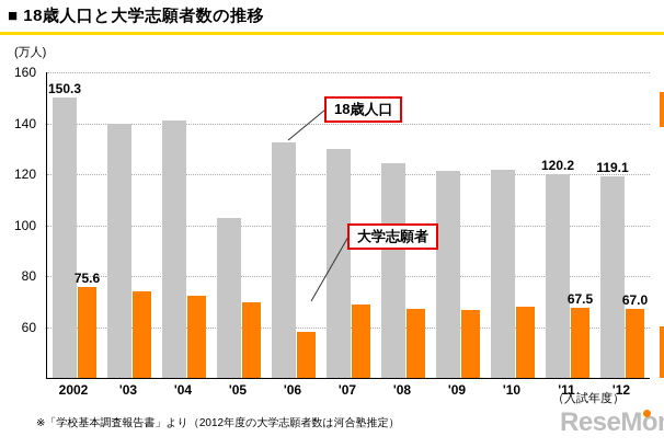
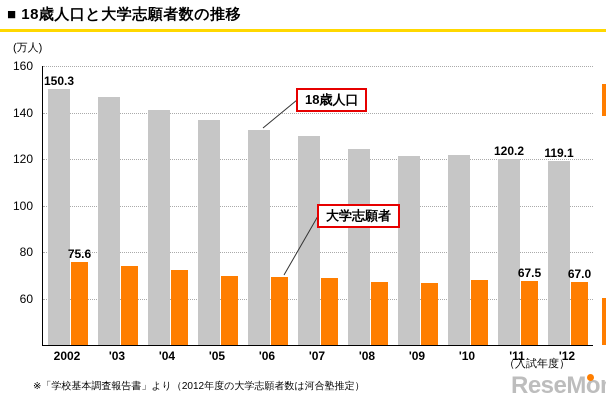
18歳人口/'03: 140 -> 146
18歳人口/'05: 103 -> 137
大学志願者/'06: 58 -> 69
